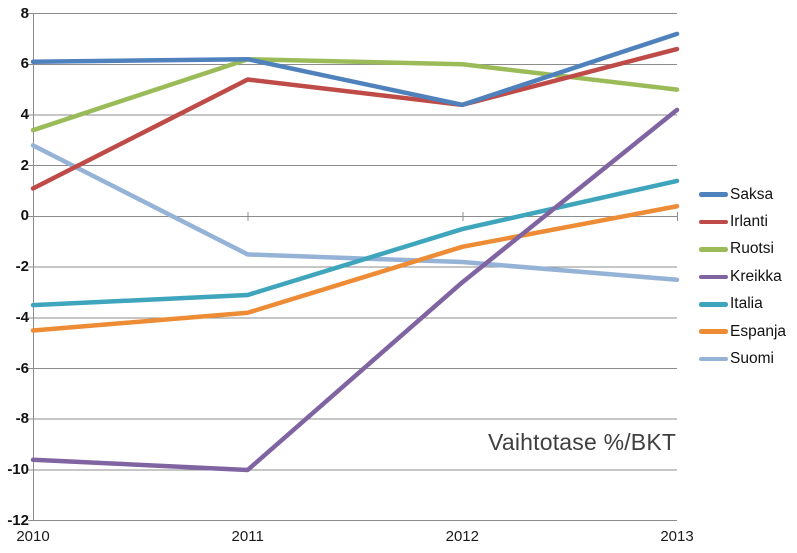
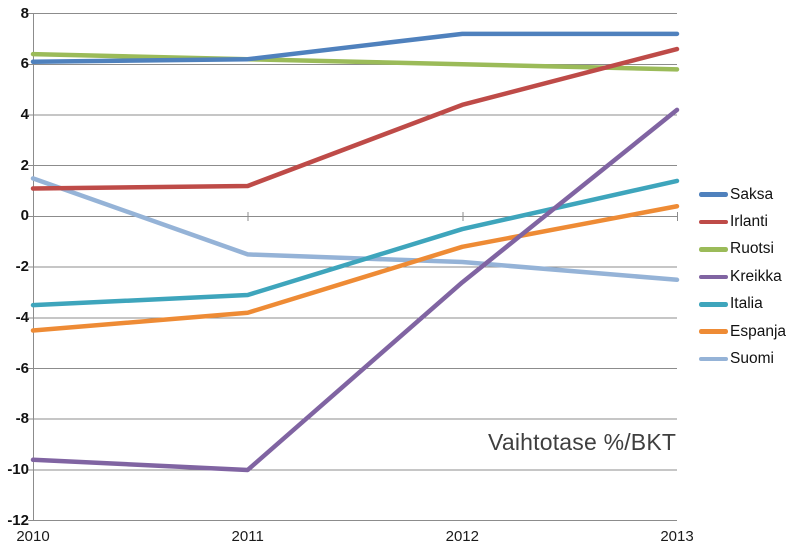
Ruotsi/2010: 3.4 -> 6.4
Suomi/2010: 2.8 -> 1.5
Irlanti/2011: 5.4 -> 1.2
Saksa/2012: 4.4 -> 7.2
Ruotsi/2013: 5.0 -> 5.8
